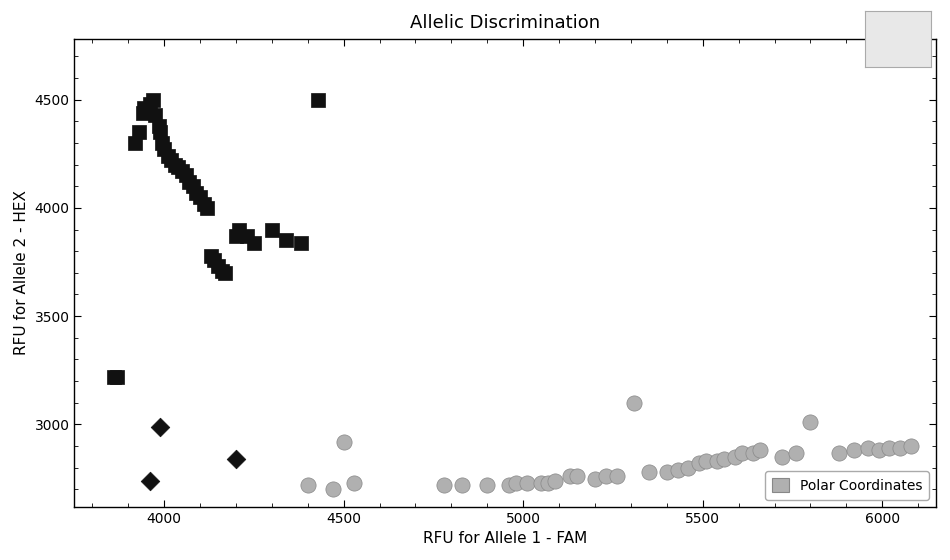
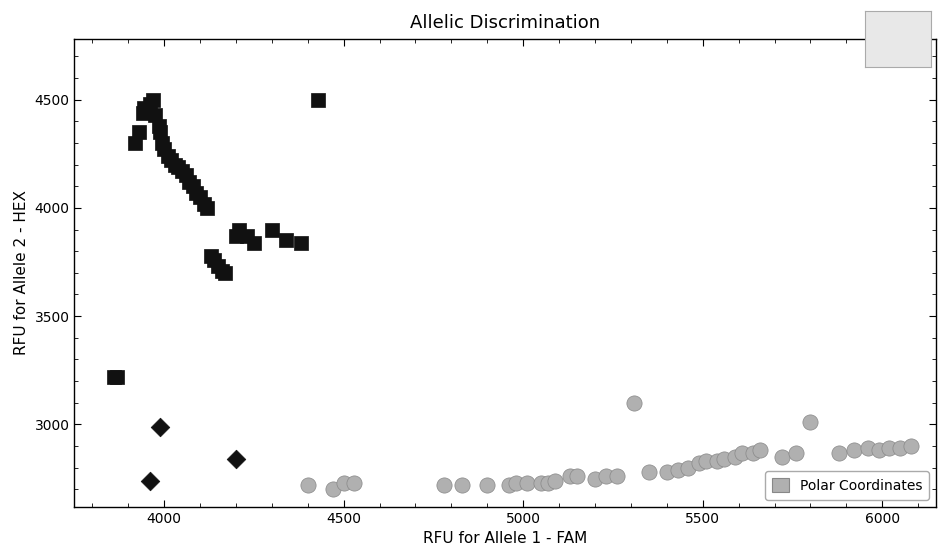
Polar Coordinates/4500: 2920 -> 2730
